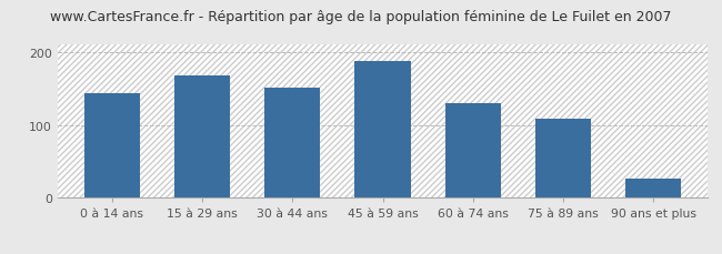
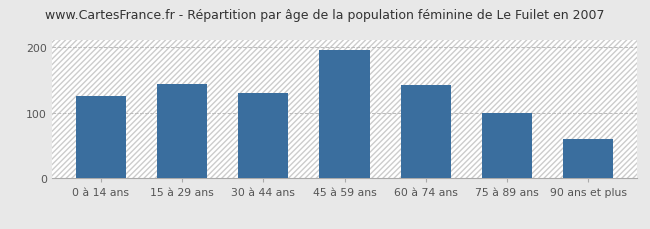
0 à 14 ans: 143 -> 126
15 à 29 ans: 168 -> 144
30 à 44 ans: 152 -> 130
45 à 59 ans: 188 -> 196
60 à 74 ans: 130 -> 142
75 à 89 ans: 109 -> 100
90 ans et plus: 26 -> 60
